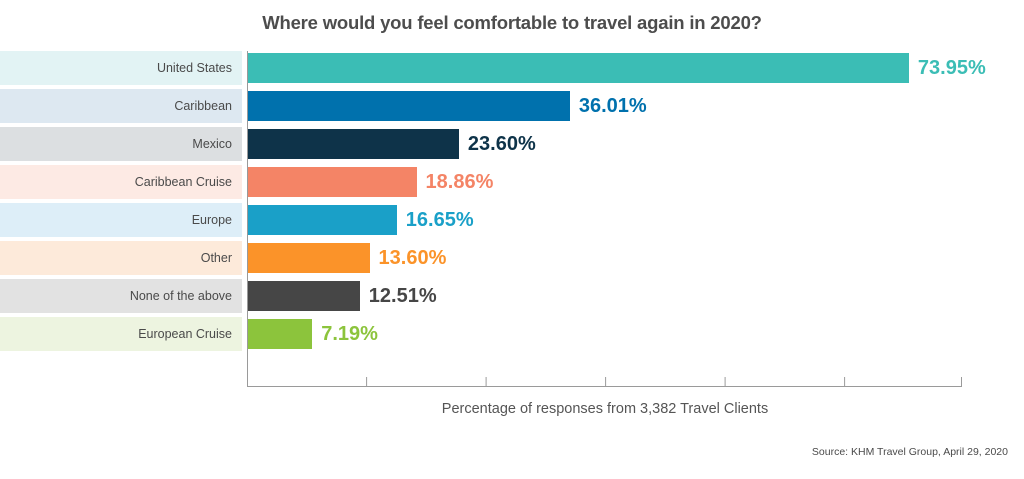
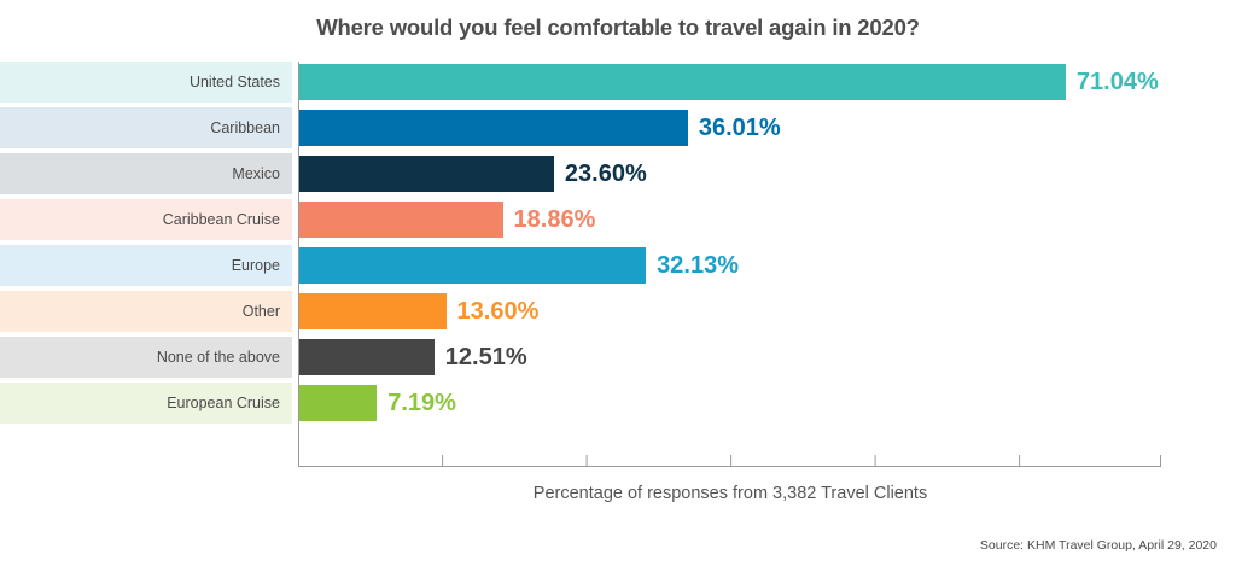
United States: 73.95% -> 71.04%
Europe: 16.65% -> 32.13%
